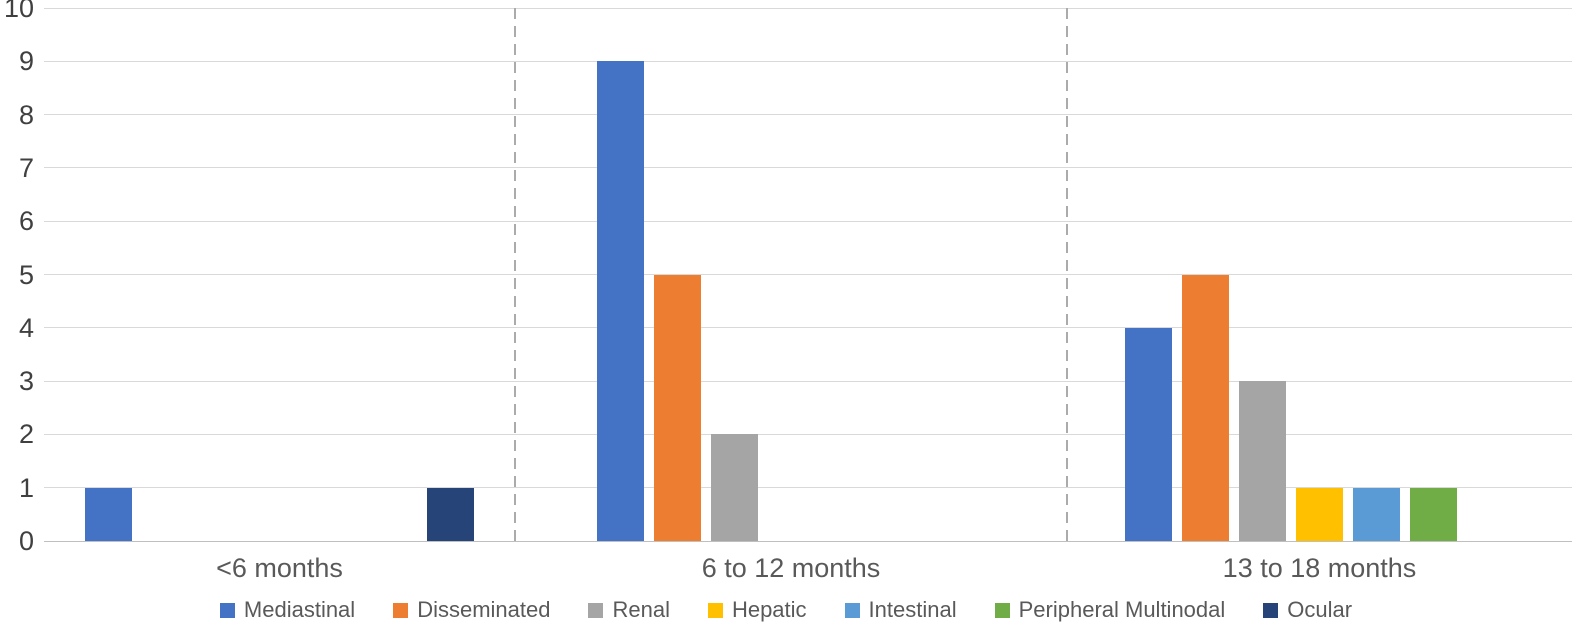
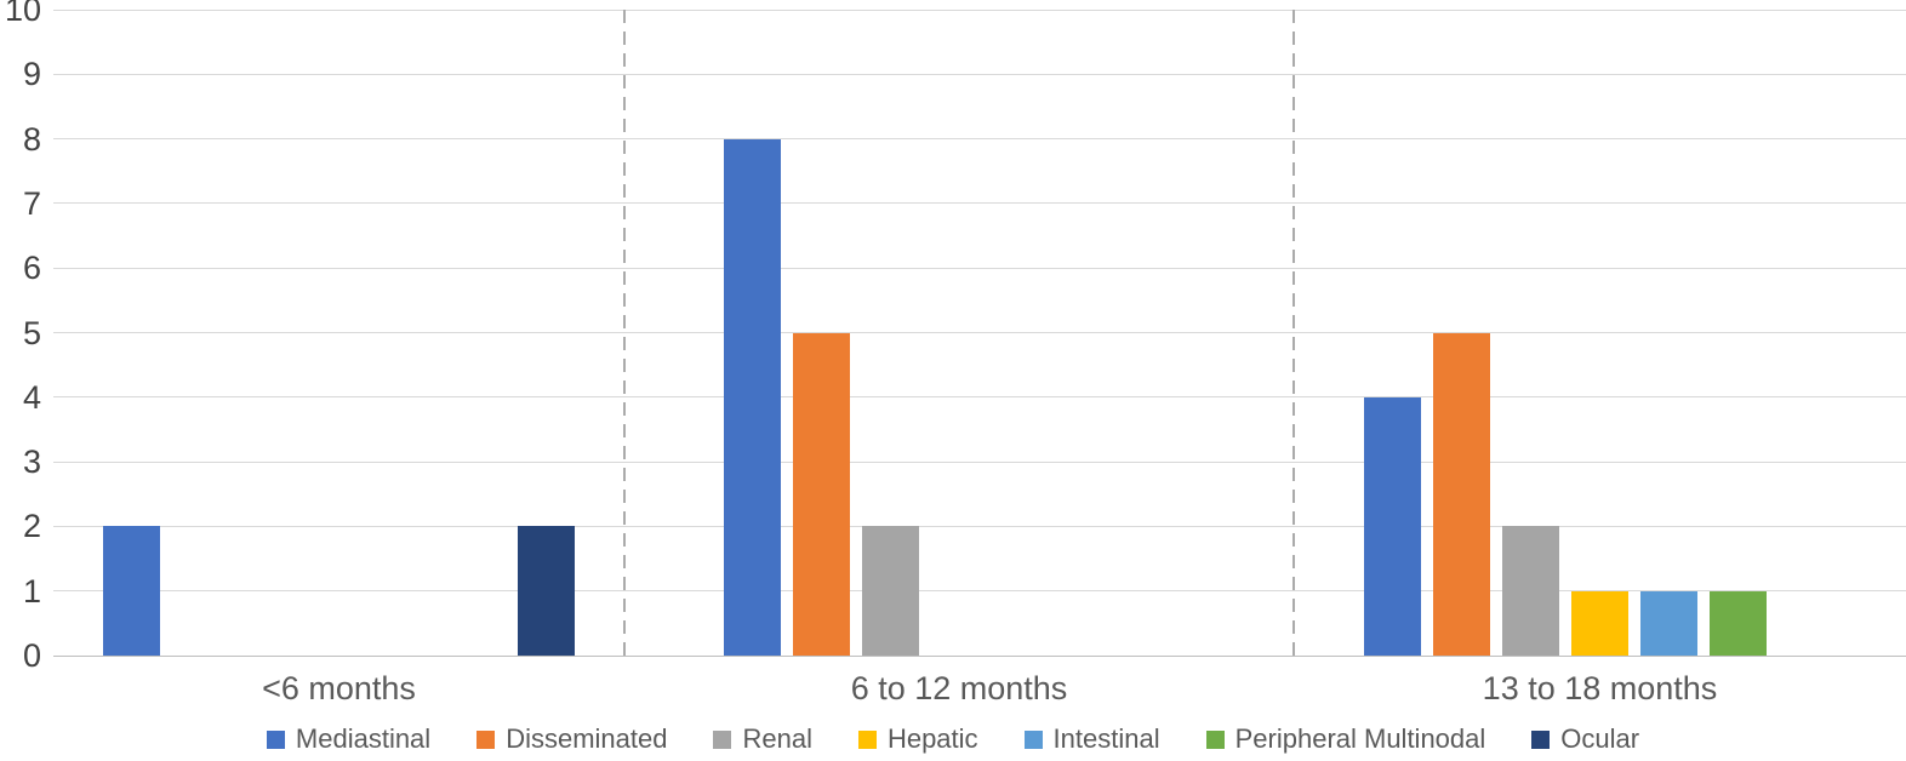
Mediastinal/<6 months: 1 -> 2
Ocular/<6 months: 1 -> 2
Mediastinal/6 to 12 months: 9 -> 8
Renal/13 to 18 months: 3 -> 2
